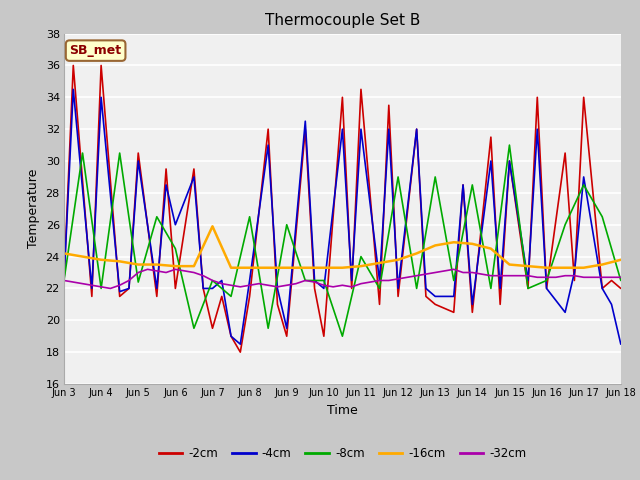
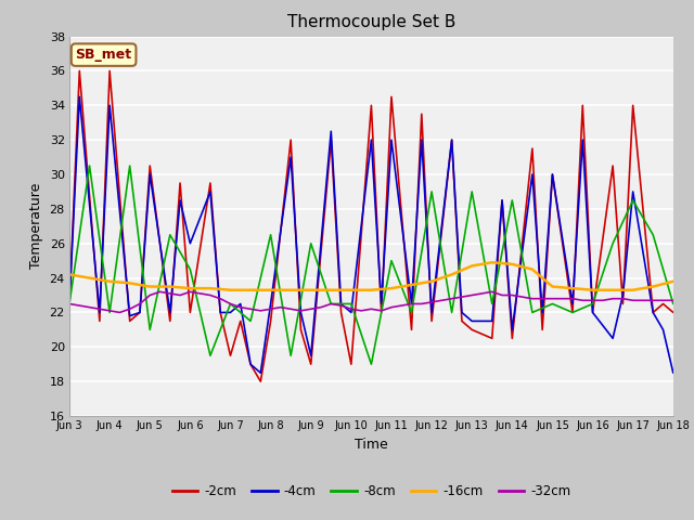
-8cm/Jun 5: 22.4 -> 21.0
-16cm/Jun 7: 25.9 -> 23.3
-8cm/Jun 11: 24.0 -> 25.0
-8cm/Jun 15: 31.0 -> 22.5
